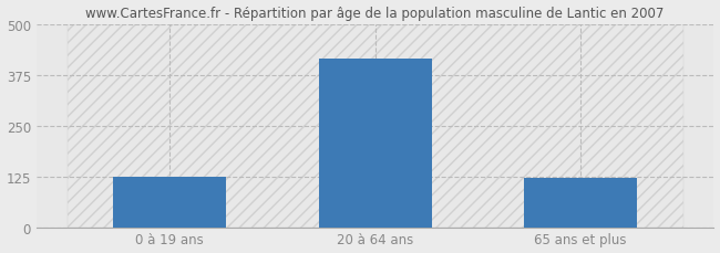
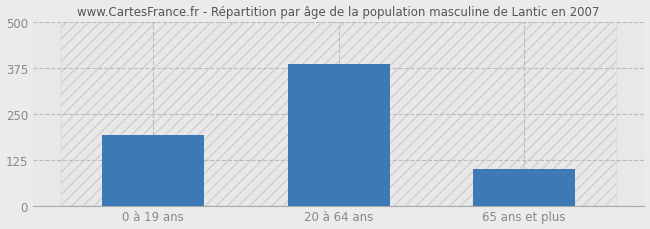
0 à 19 ans: 125 -> 193
20 à 64 ans: 415 -> 384
65 ans et plus: 120 -> 100
